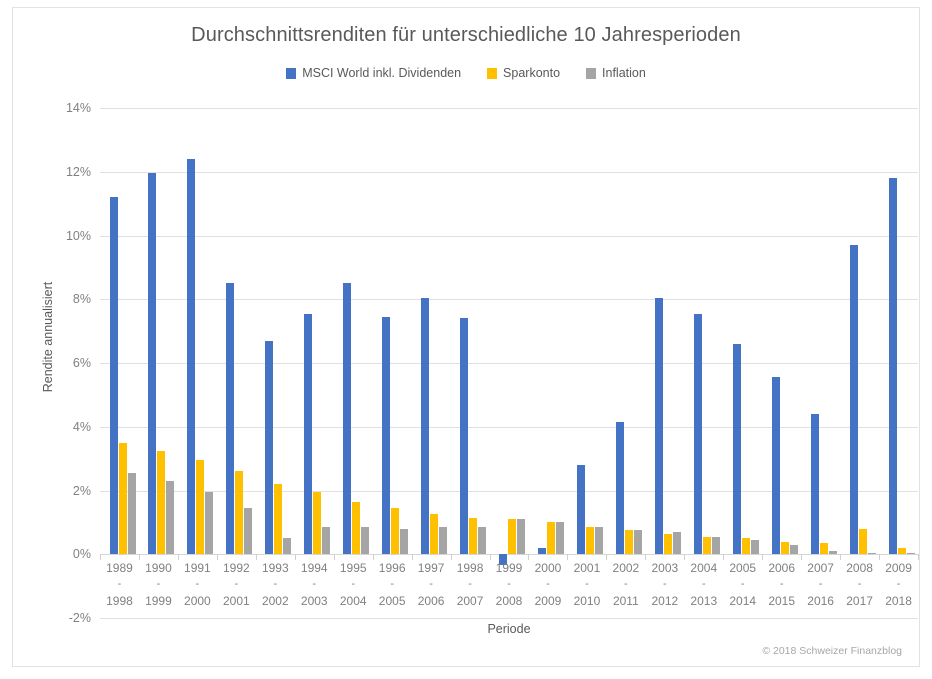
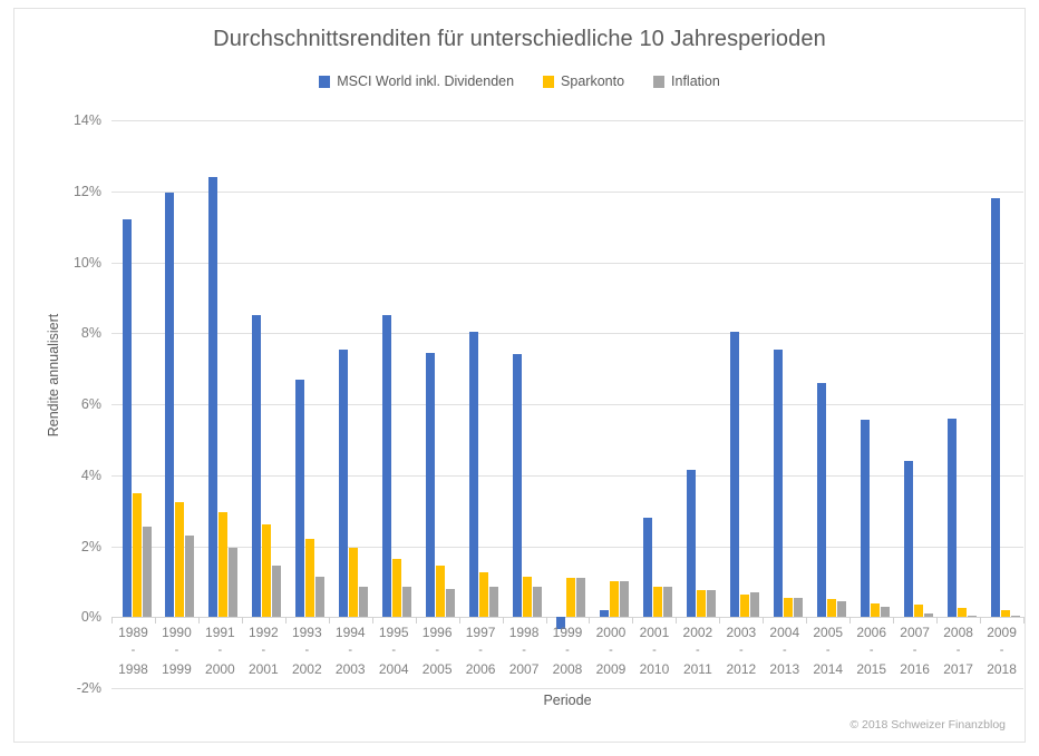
Inflation/1993 - 2002: 0.5% -> 1.1%
MSCI World inkl. Dividenden/2008 - 2017: 9.7% -> 5.6%
Sparkonto/2008 - 2017: 0.8% -> 0.2%
